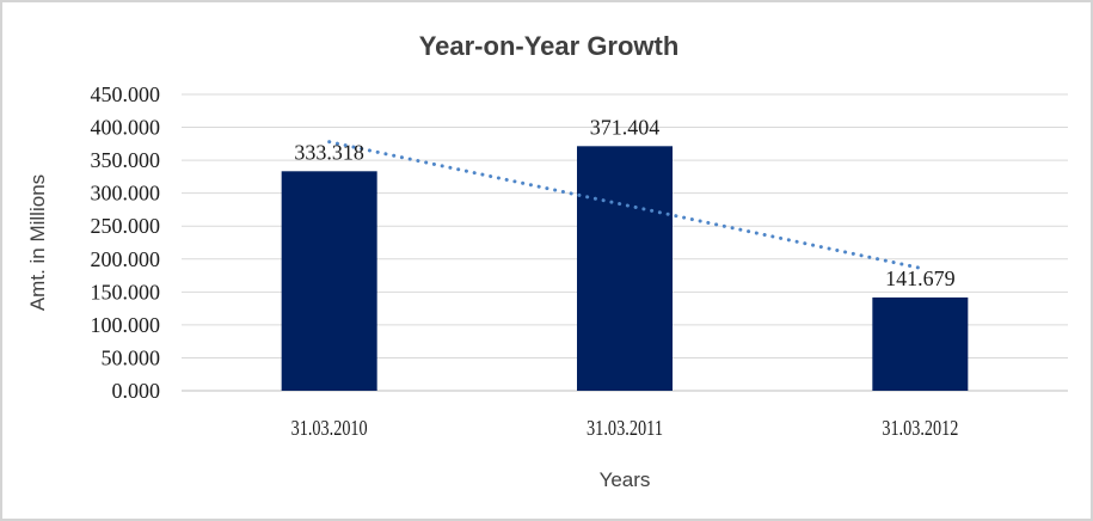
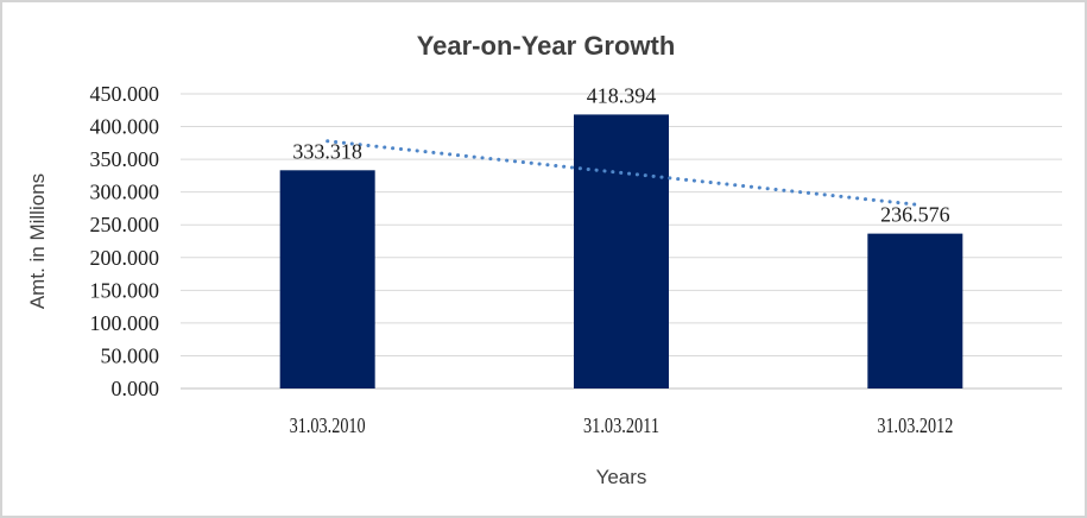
31.03.2011: 371.404 -> 418.394
31.03.2012: 141.679 -> 236.576
